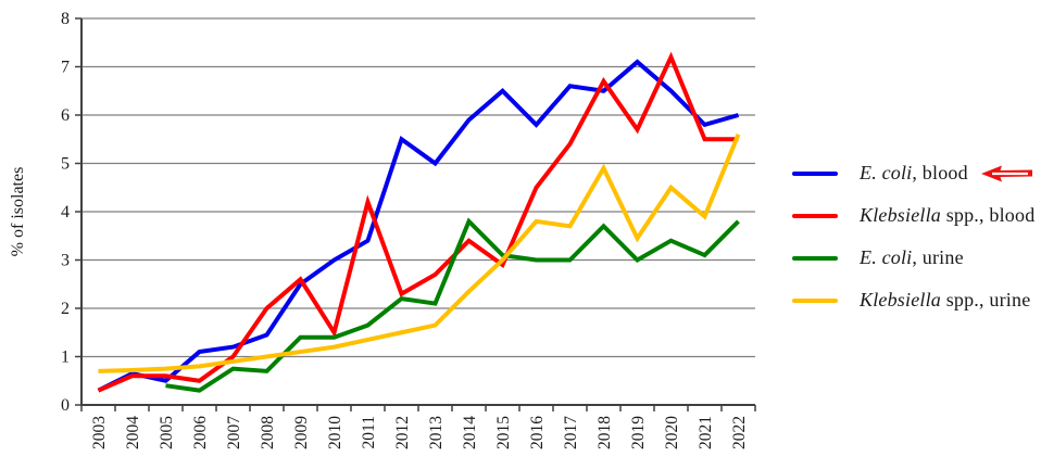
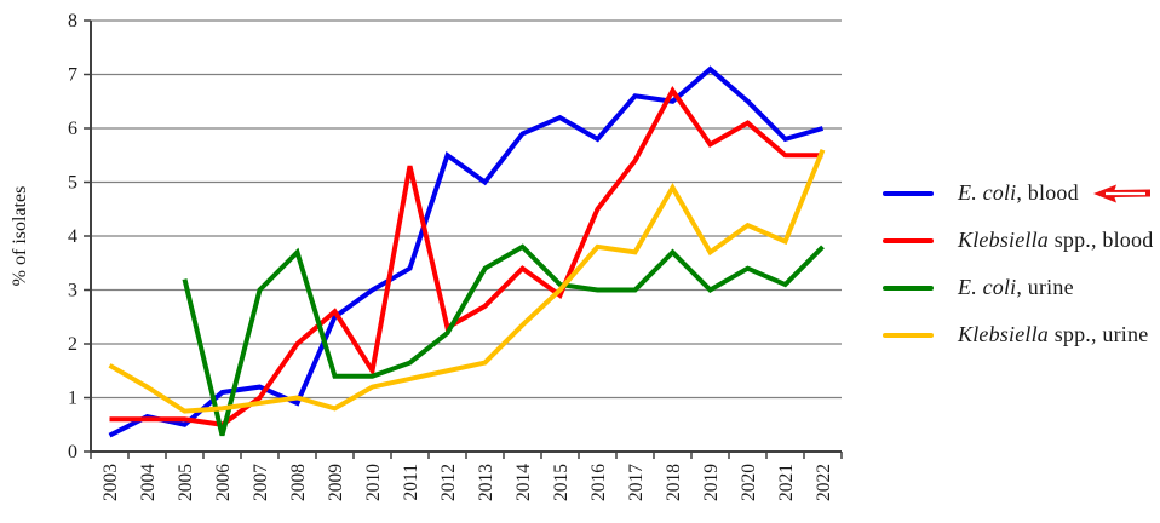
Klebsiella spp., blood/2003: 0.3 -> 0.6
Klebsiella spp., urine/2003: 0.7 -> 1.6
Klebsiella spp., urine/2004: 0.7 -> 1.2
E. coli, urine/2005: 0.4 -> 3.2
E. coli, urine/2007: 0.8 -> 3.0
E. coli, blood/2008: 1.4 -> 0.9
E. coli, urine/2008: 0.7 -> 3.7
Klebsiella spp., urine/2009: 1.1 -> 0.8
Klebsiella spp., blood/2011: 4.2 -> 5.3
E. coli, urine/2013: 2.1 -> 3.4
E. coli, blood/2015: 6.5 -> 6.2
Klebsiella spp., urine/2019: 3.5 -> 3.7
Klebsiella spp., blood/2020: 7.2 -> 6.1
Klebsiella spp., urine/2020: 4.5 -> 4.2
